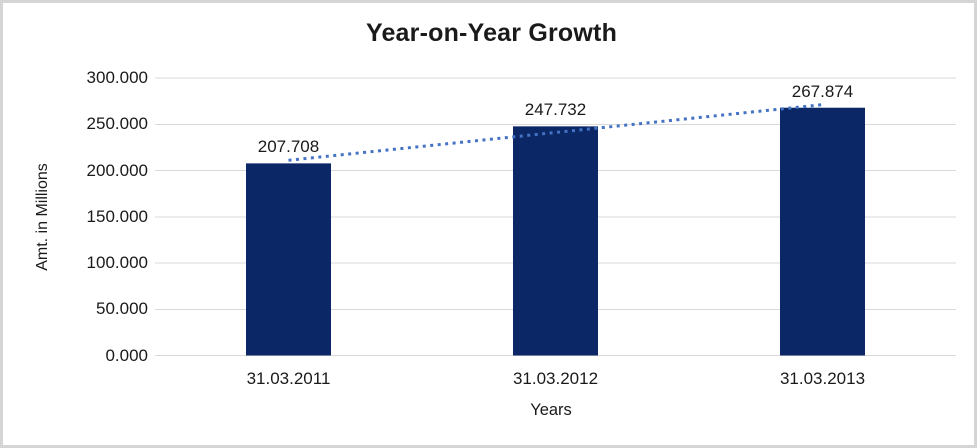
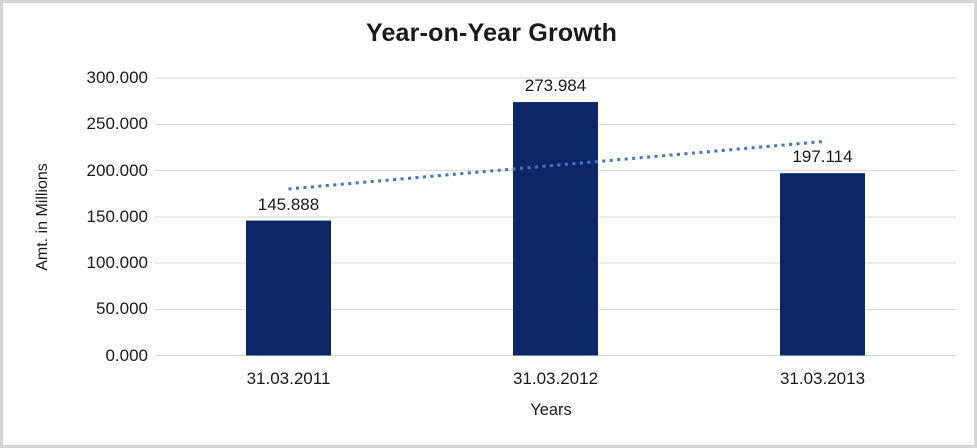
31.03.2011: 207.708 -> 145.888
31.03.2012: 247.732 -> 273.984
31.03.2013: 267.874 -> 197.114
